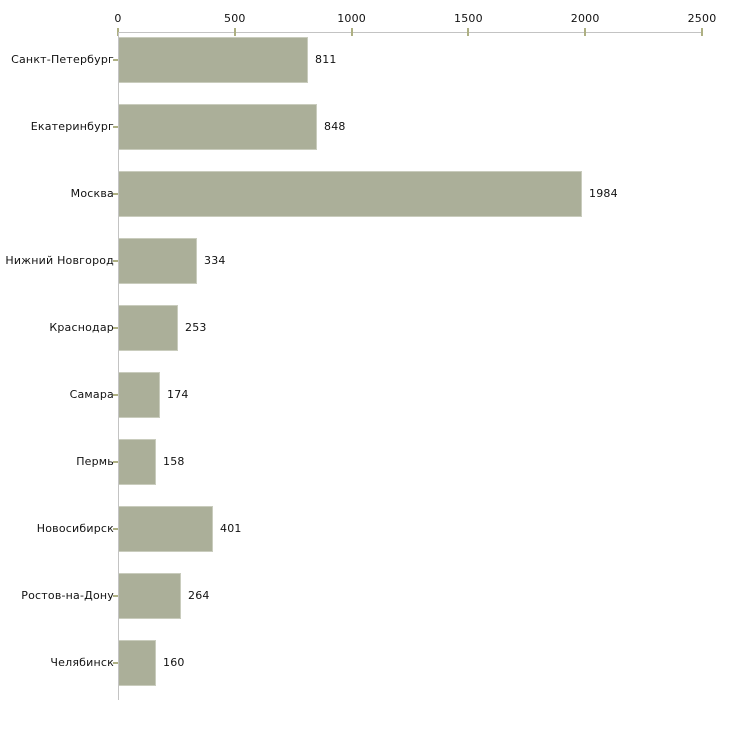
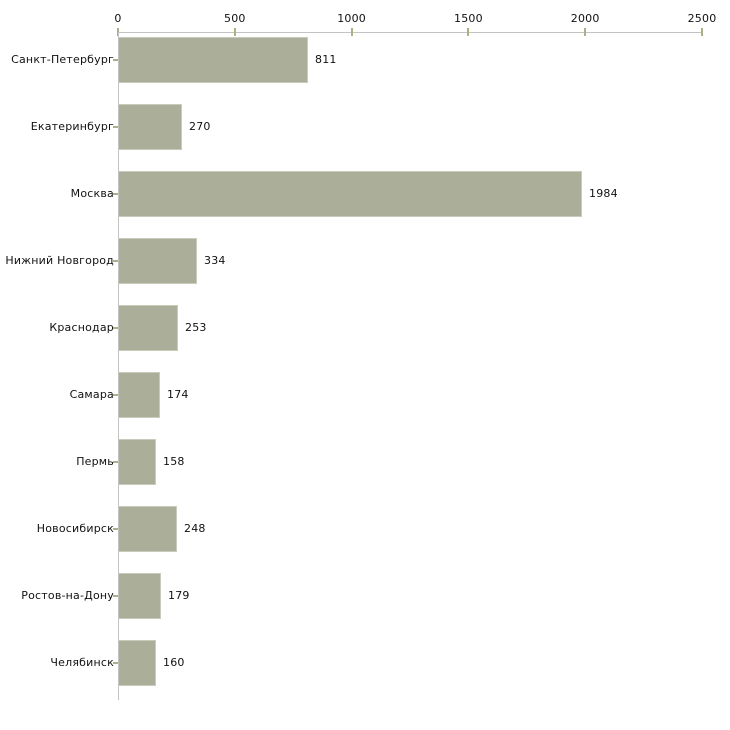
Екатеринбург: 848 -> 270
Новосибирск: 401 -> 248
Ростов-на-Дону: 264 -> 179
